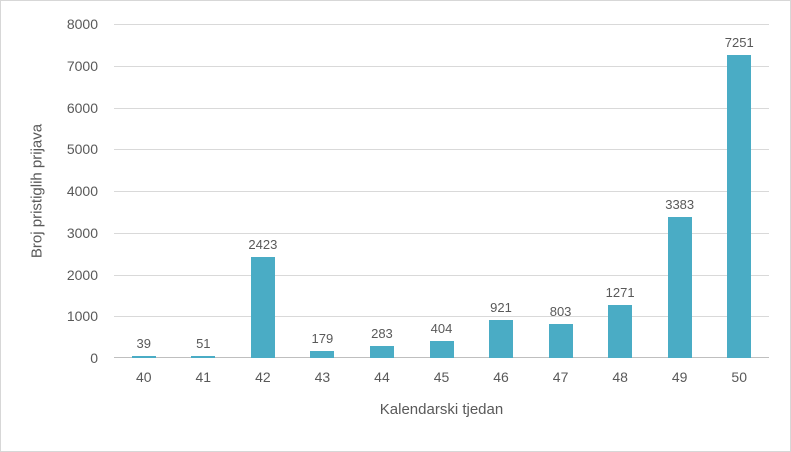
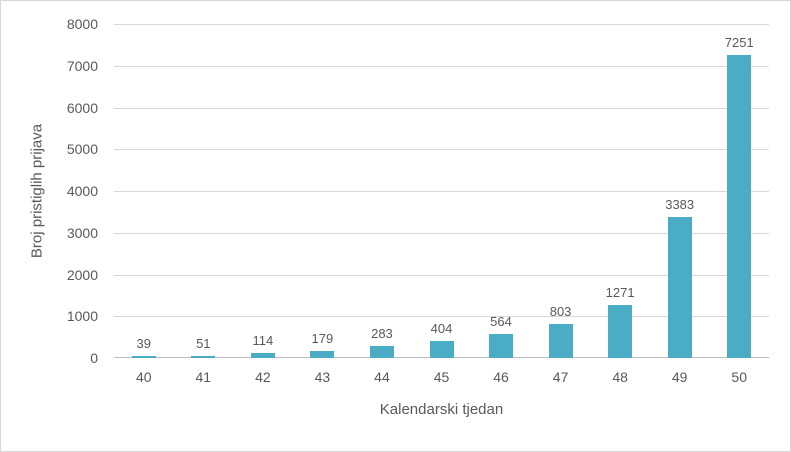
42: 2423 -> 114
46: 921 -> 564
